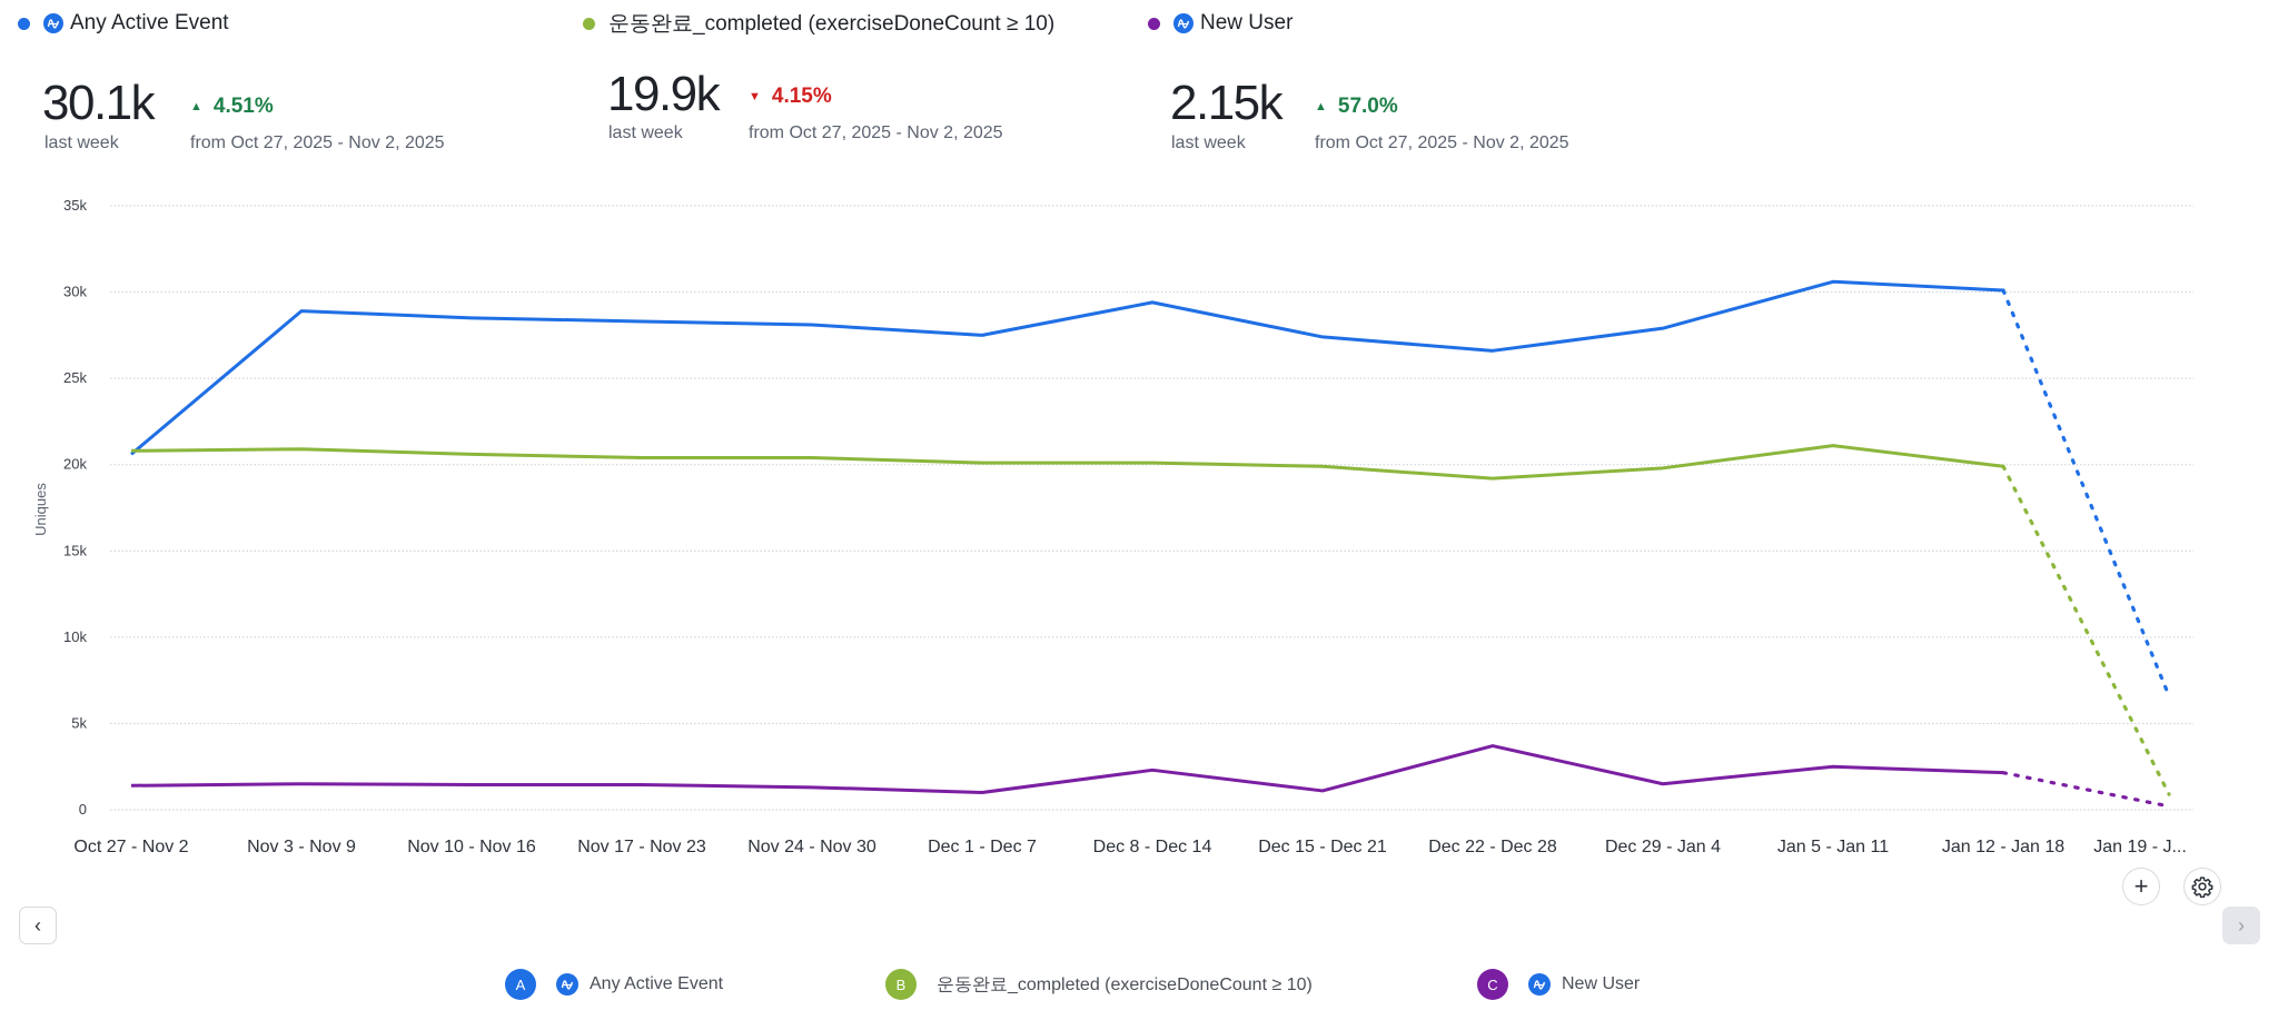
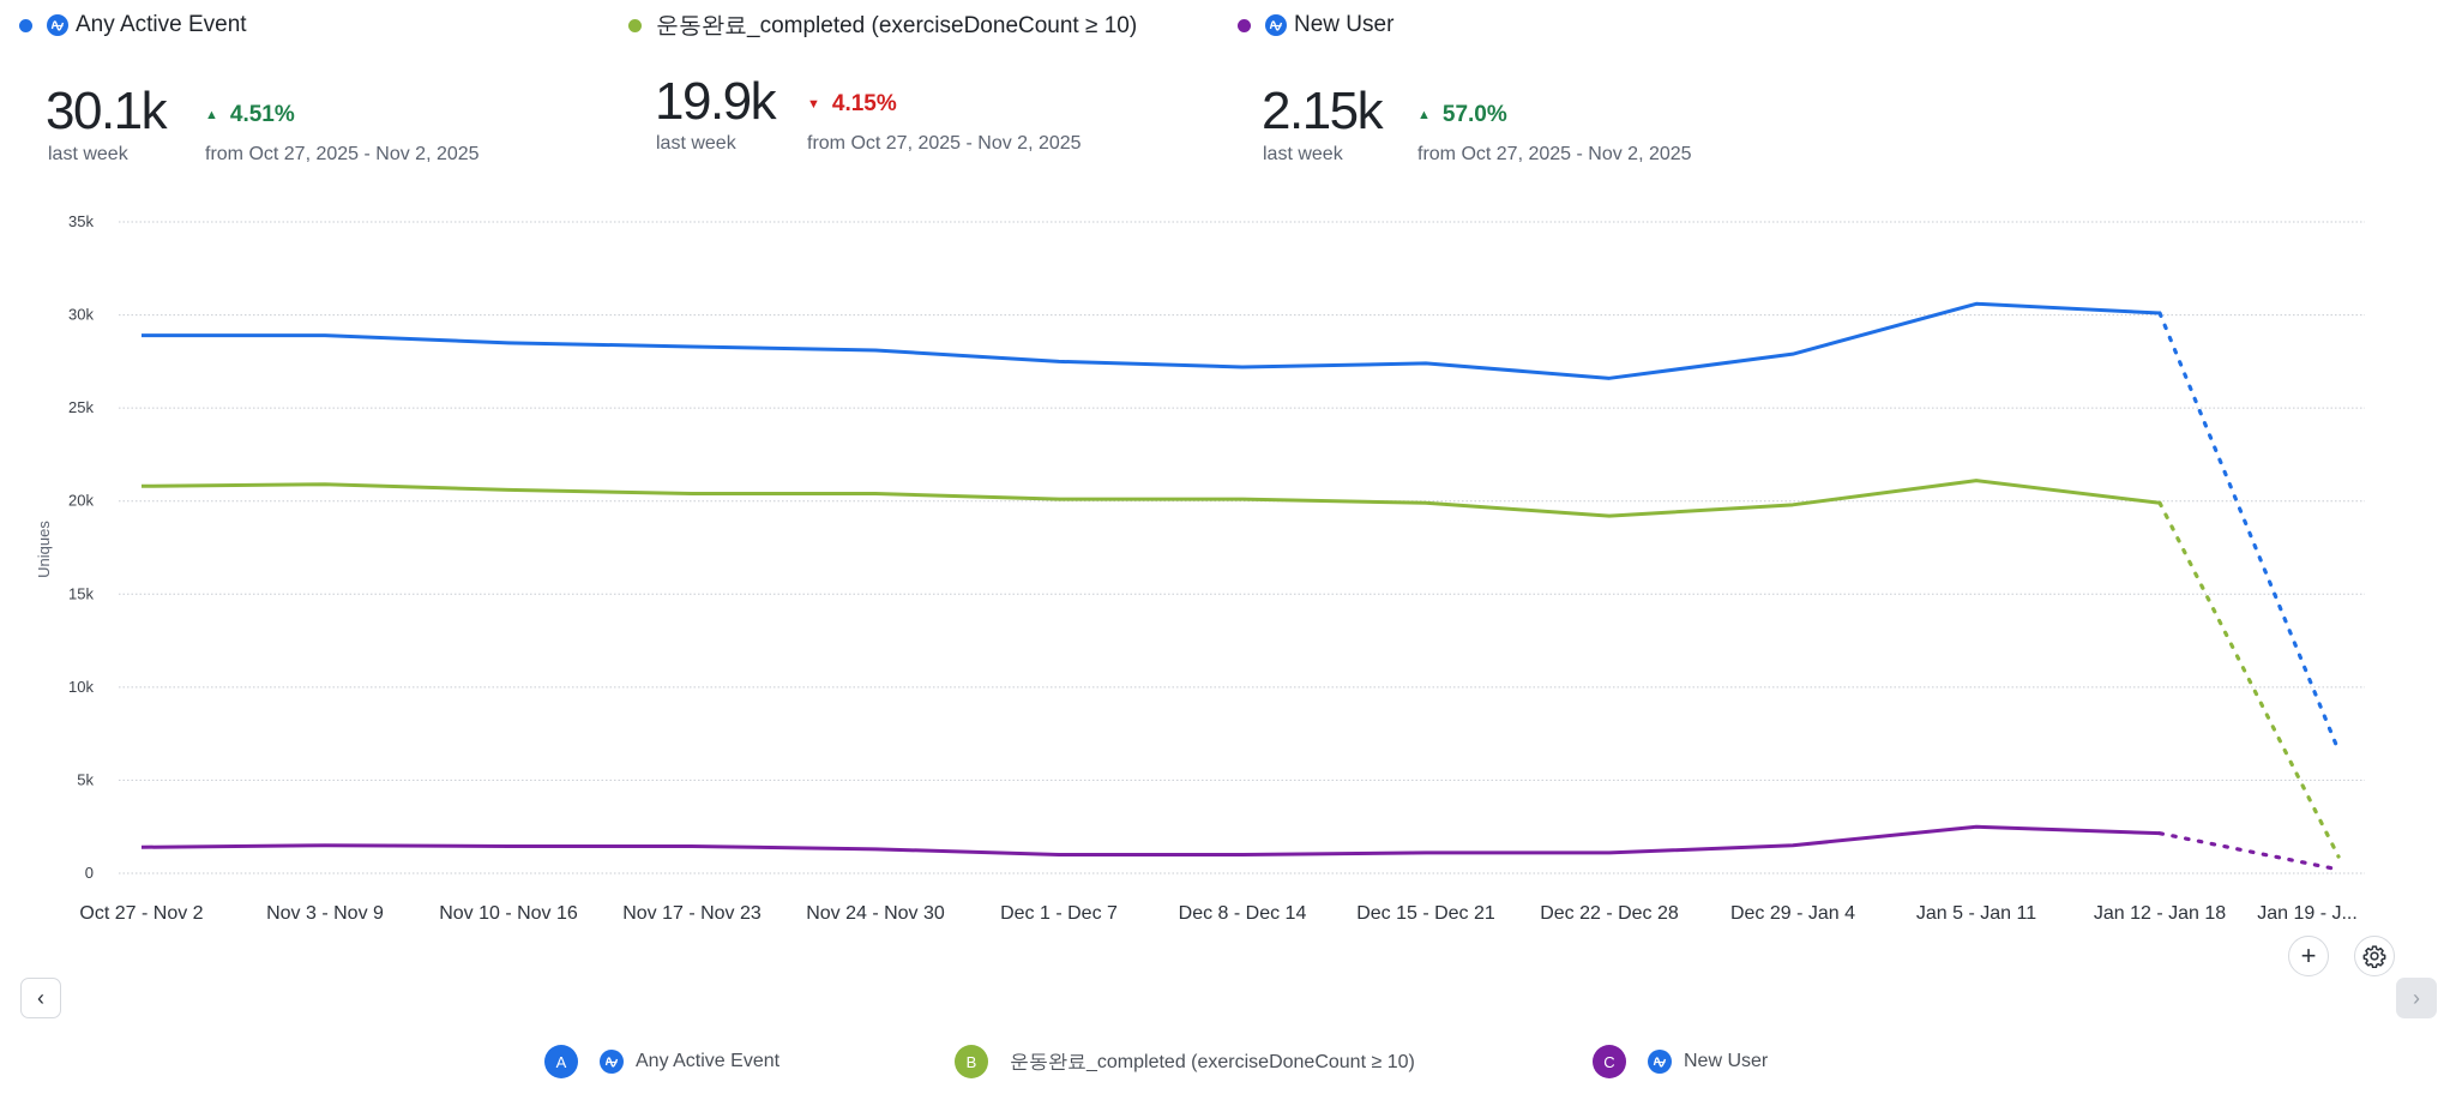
Any Active Event/Oct 27 - Nov 2: 20.6k -> 28.9k
Any Active Event/Dec 8 - Dec 14: 29.4k -> 27.2k
New User/Dec 8 - Dec 14: 2.3k -> 1.0k
New User/Dec 22 - Dec 28: 3.7k -> 1.1k
